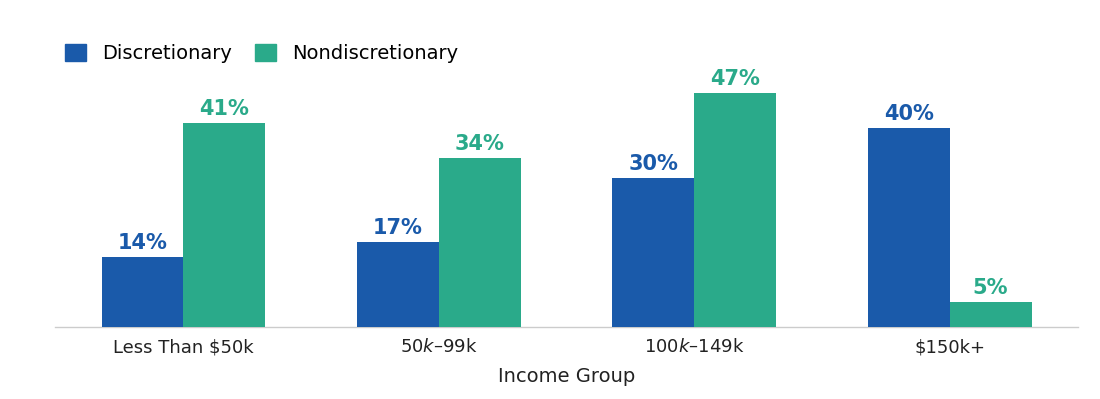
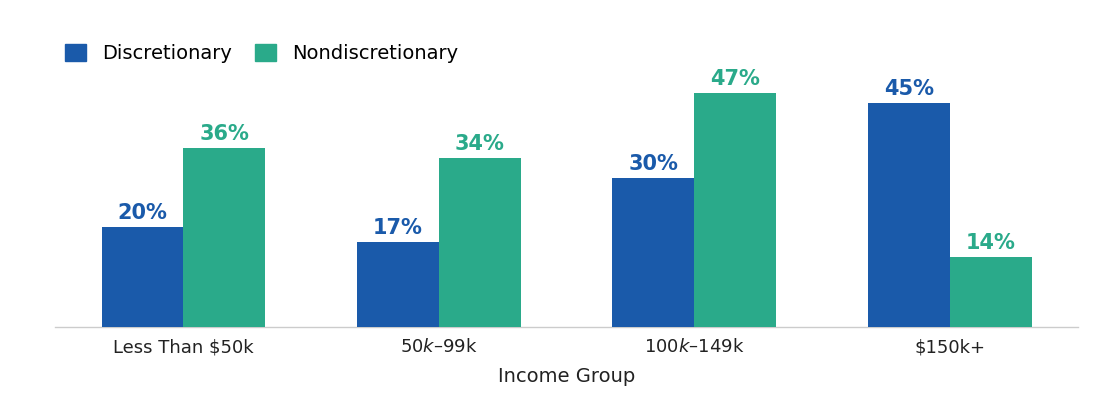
Discretionary/Less Than $50k: 14% -> 20%
Nondiscretionary/Less Than $50k: 41% -> 36%
Discretionary/$150k+: 40% -> 45%
Nondiscretionary/$150k+: 5% -> 14%
